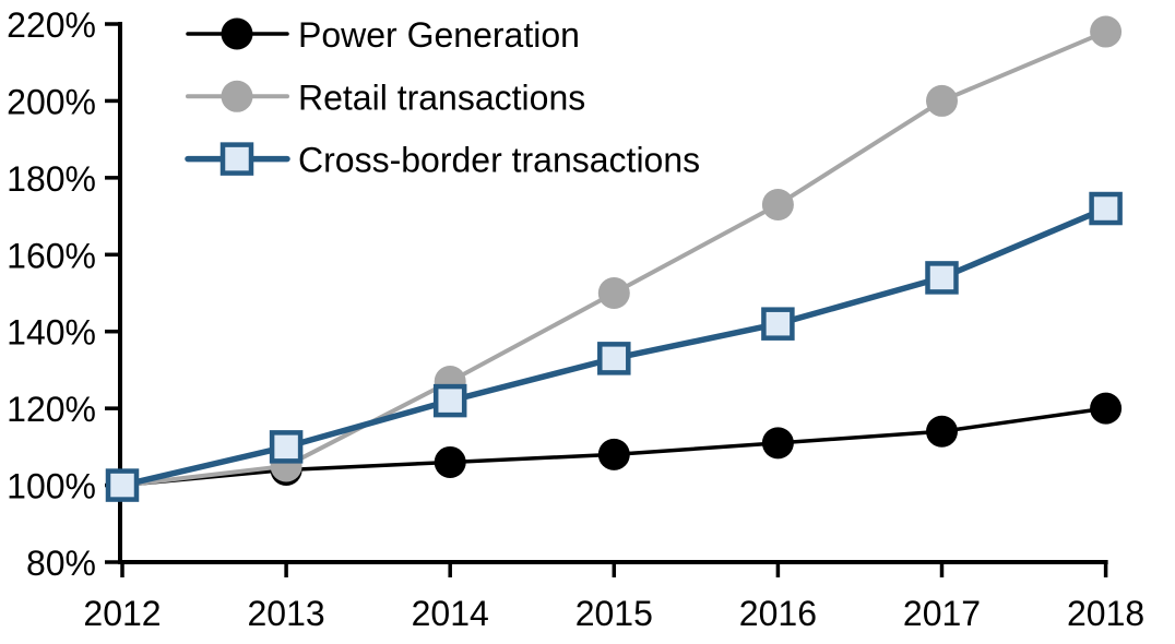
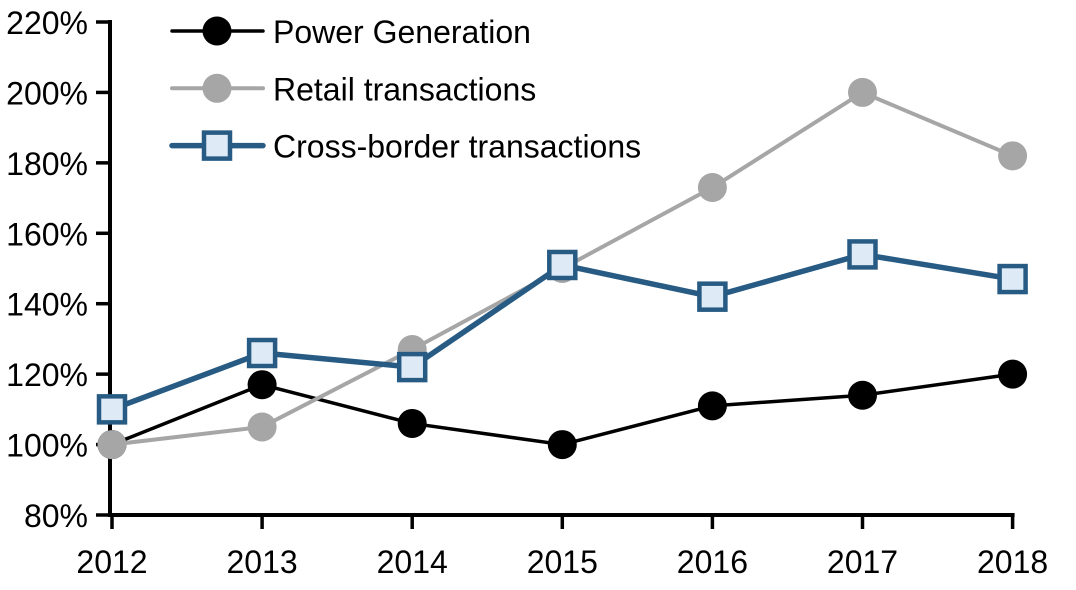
Cross-border transactions/2012: 100% -> 110%
Power Generation/2013: 104% -> 117%
Cross-border transactions/2013: 110% -> 126%
Power Generation/2015: 108% -> 100%
Cross-border transactions/2015: 133% -> 151%
Retail transactions/2018: 218% -> 182%
Cross-border transactions/2018: 172% -> 147%
